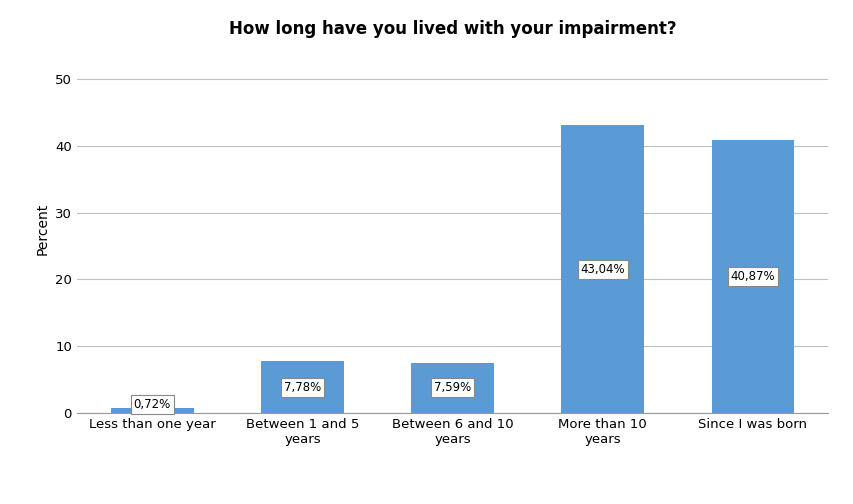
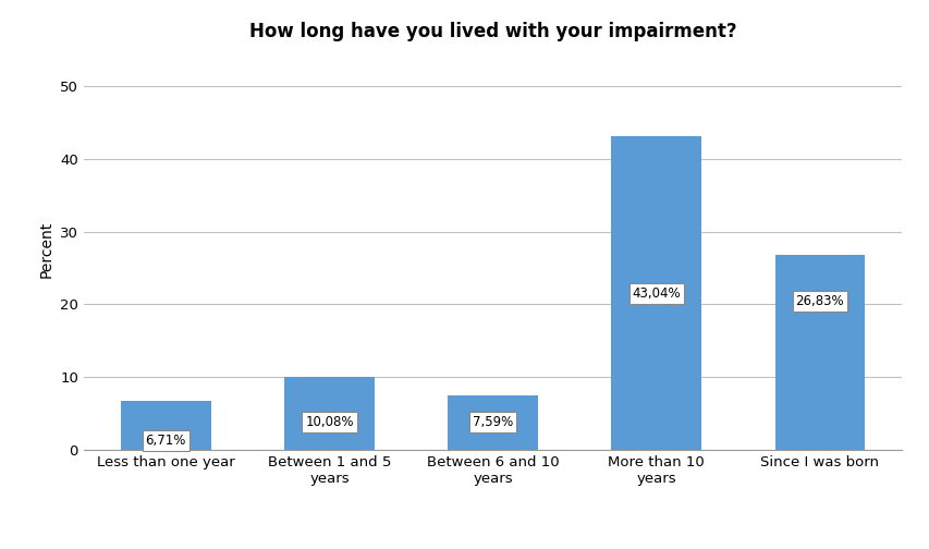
Less than one year: 0,72% -> 6,71%
Between 1 and 5 years: 7,78% -> 10,08%
Since I was born: 40,87% -> 26,83%
